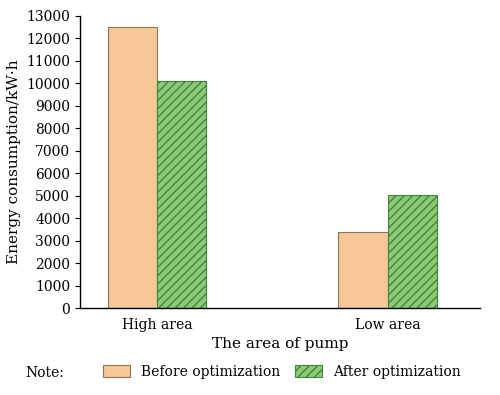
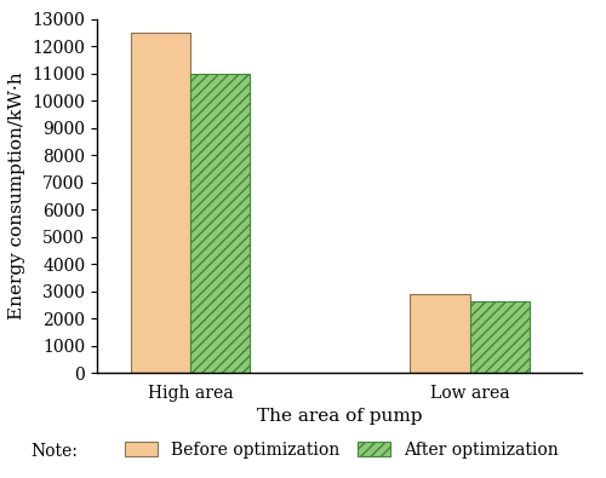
After optimization/High area: 10100 -> 11000
Before optimization/Low area: 3400 -> 2900
After optimization/Low area: 5050 -> 2650
